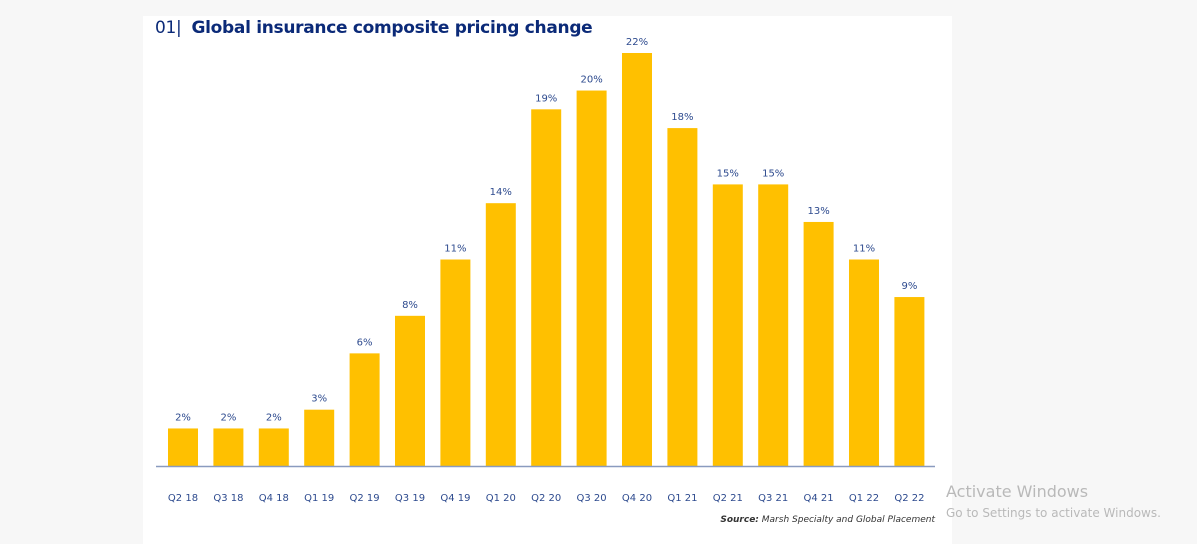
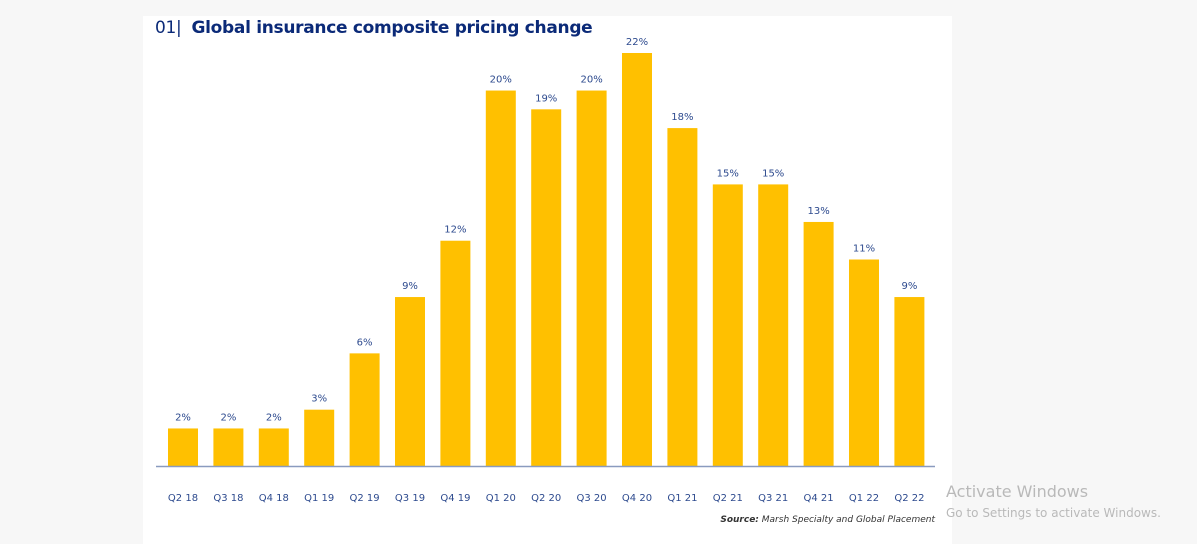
Q3 19: 8% -> 9%
Q4 19: 11% -> 12%
Q1 20: 14% -> 20%
